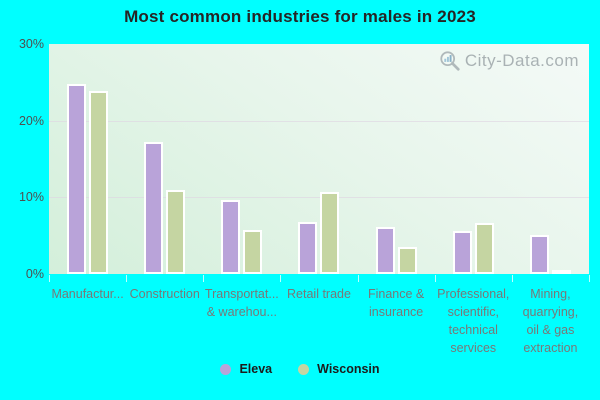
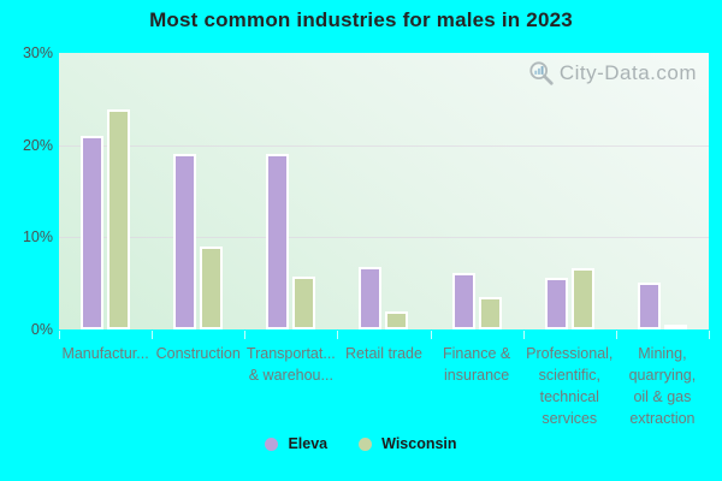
Eleva/Manufactur...: 25% -> 21%
Eleva/Construction: 17% -> 19%
Wisconsin/Construction: 11% -> 9%
Eleva/Transportat... & warehou...: 10% -> 19%
Wisconsin/Retail trade: 11% -> 2%
